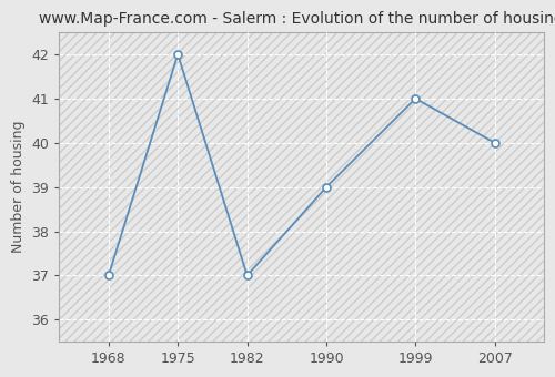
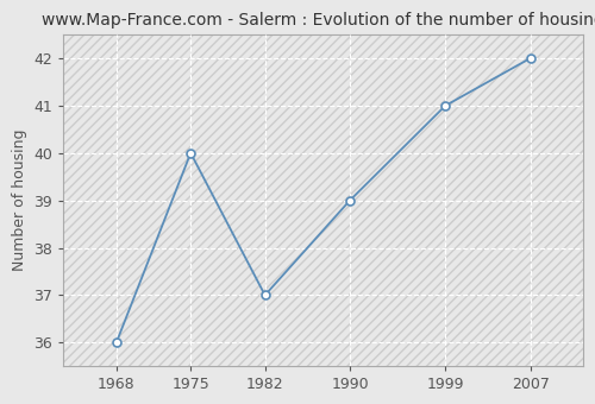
1968: 37 -> 36
1975: 42 -> 40
2007: 40 -> 42
